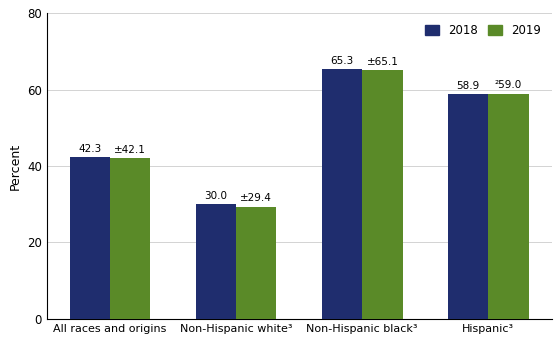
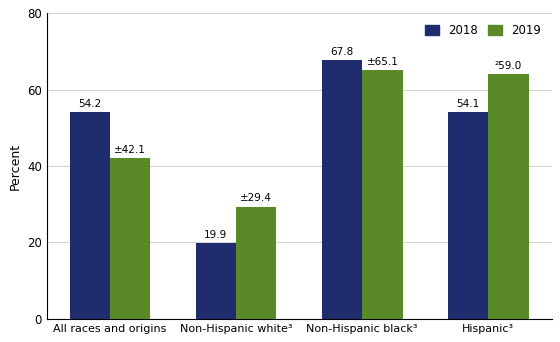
2018/All races and origins: 42.3 -> 54.2
2018/Non-Hispanic white³: 30.0 -> 19.9
2018/Non-Hispanic black³: 65.3 -> 67.8
2018/Hispanic³: 58.9 -> 54.1
2019/Hispanic³: 59.0 -> 64.0
